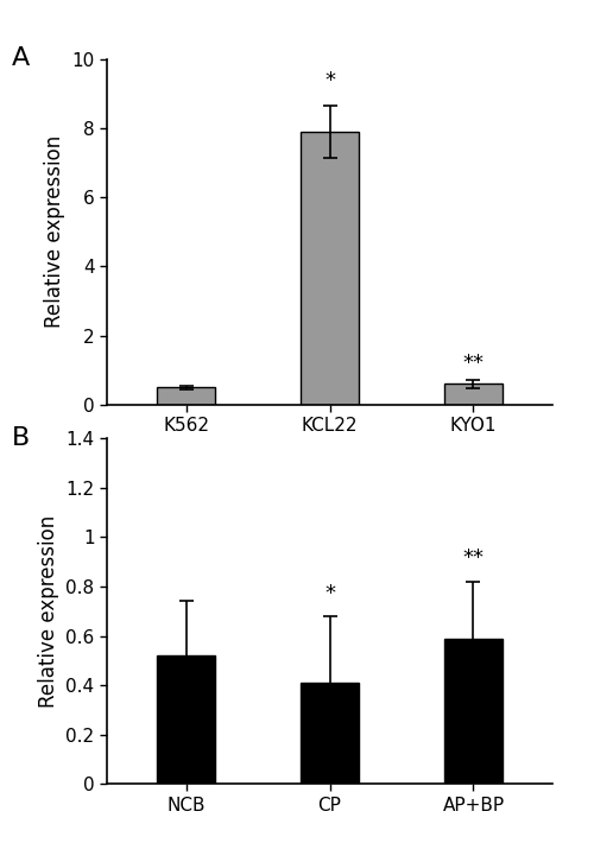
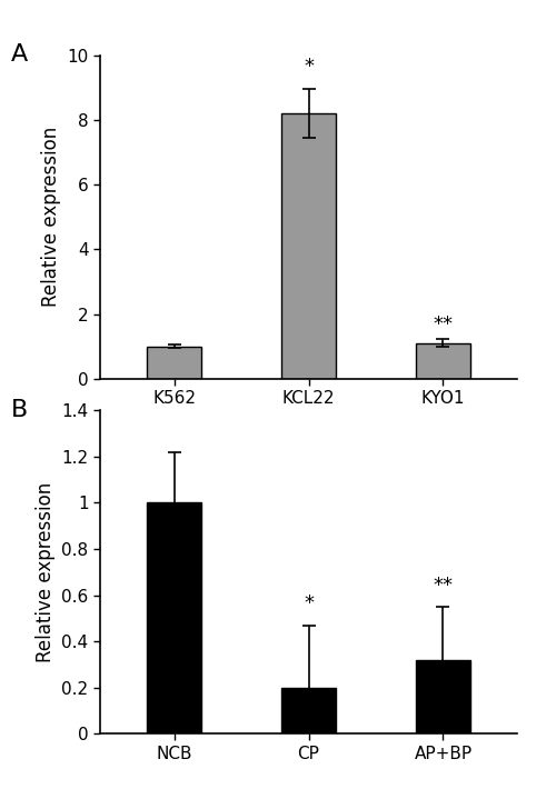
K562: 0.5 -> 1.0
KCL22: 7.9 -> 8.2
KYO1: 0.6 -> 1.1
NCB: 0.52 -> 1.00
CP: 0.41 -> 0.20
AP+BP: 0.59 -> 0.32
